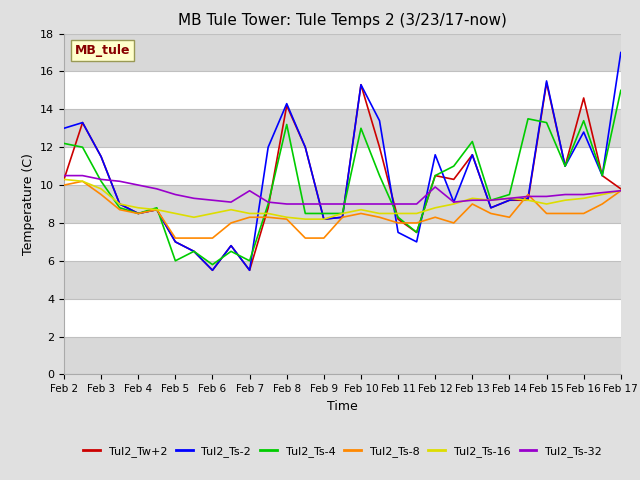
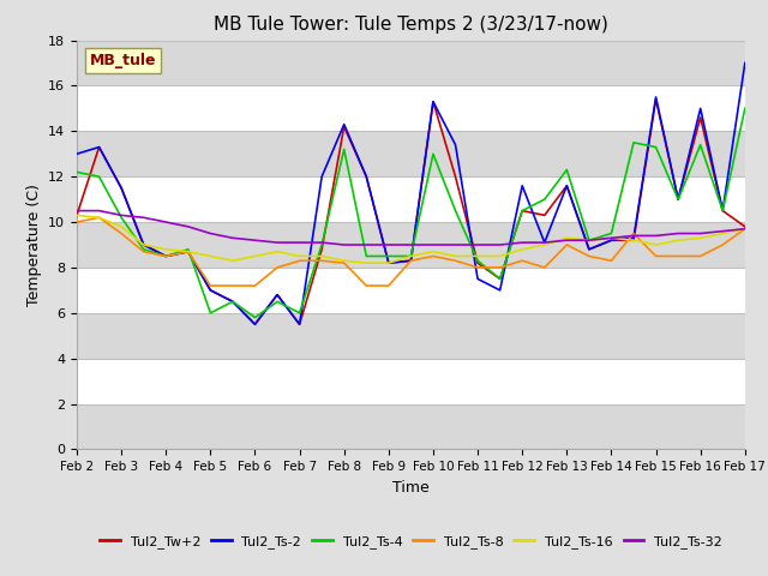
Tul2_Ts-32/Feb 7: 9.7 -> 9.1
Tul2_Ts-32/Feb 12: 9.9 -> 9.1
Tul2_Ts-2/Feb 16: 12.8 -> 15.0
